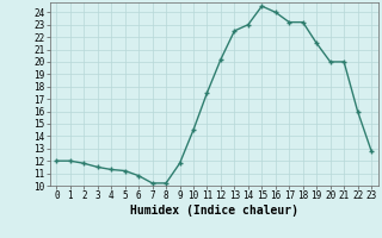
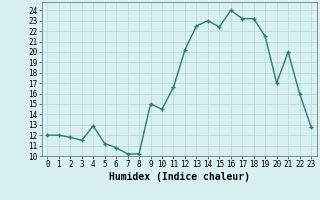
4: 11.3 -> 12.9
9: 11.8 -> 15.0
11: 17.5 -> 16.6
15: 24.5 -> 22.4
20: 20.0 -> 17.0
